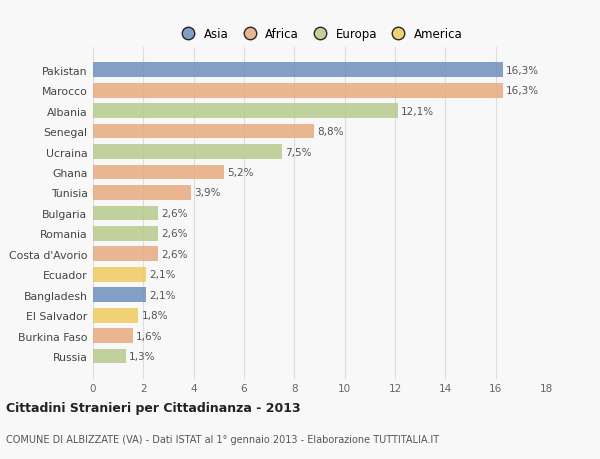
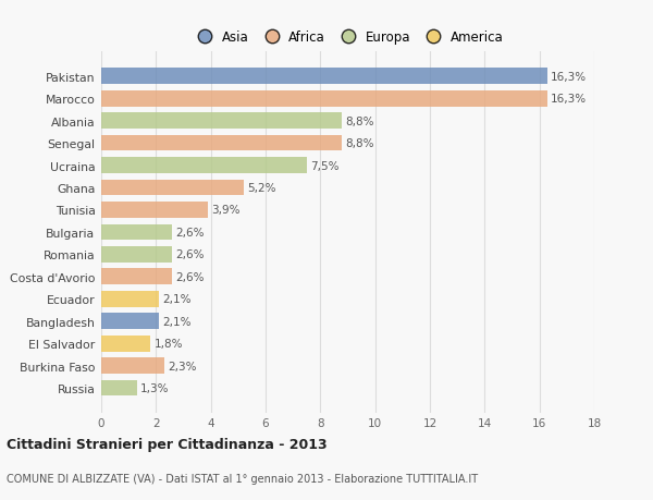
Albania: 12,1% -> 8,8%
Burkina Faso: 1,6% -> 2,3%
